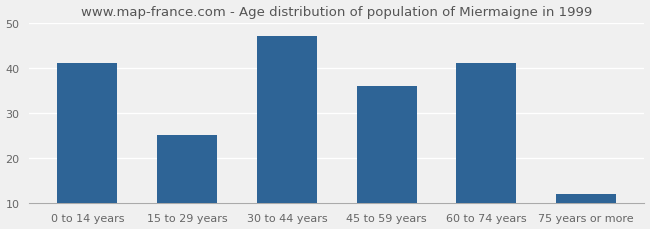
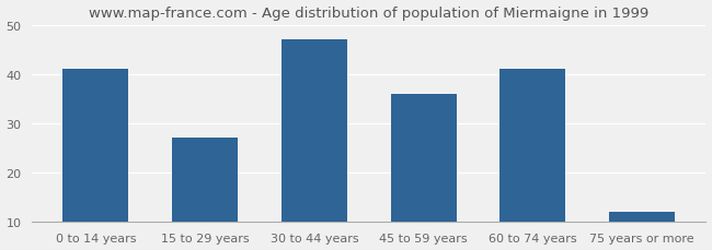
15 to 29 years: 25 -> 27
